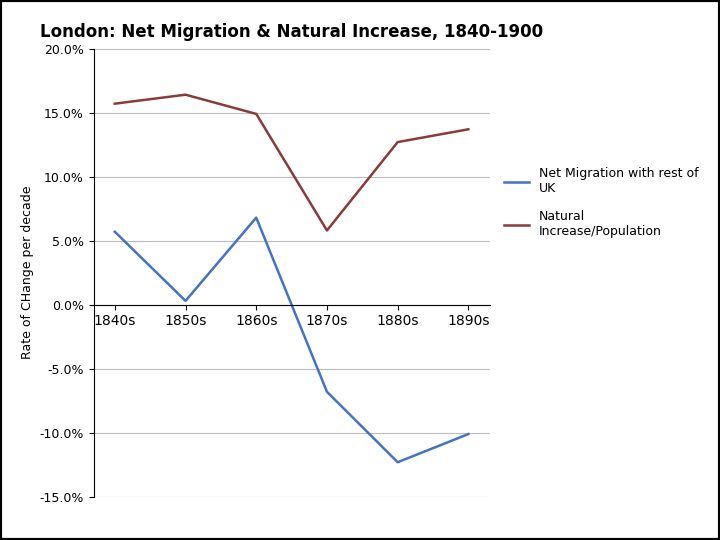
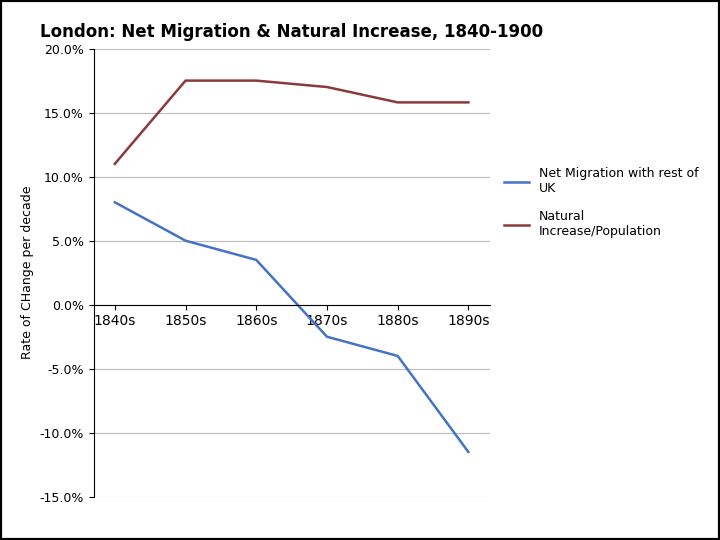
Net Migration with rest of UK/1840s: 5.7% -> 8.0%
Natural Increase/Population/1840s: 15.7% -> 11.0%
Net Migration with rest of UK/1850s: 0.3% -> 5.0%
Natural Increase/Population/1850s: 16.4% -> 17.5%
Net Migration with rest of UK/1860s: 6.8% -> 3.5%
Natural Increase/Population/1860s: 14.9% -> 17.5%
Net Migration with rest of UK/1870s: -6.8% -> -2.5%
Natural Increase/Population/1870s: 5.8% -> 17.0%
Net Migration with rest of UK/1880s: -12.3% -> -4.0%
Natural Increase/Population/1880s: 12.7% -> 15.8%
Net Migration with rest of UK/1890s: -10.1% -> -11.5%
Natural Increase/Population/1890s: 13.7% -> 15.8%
